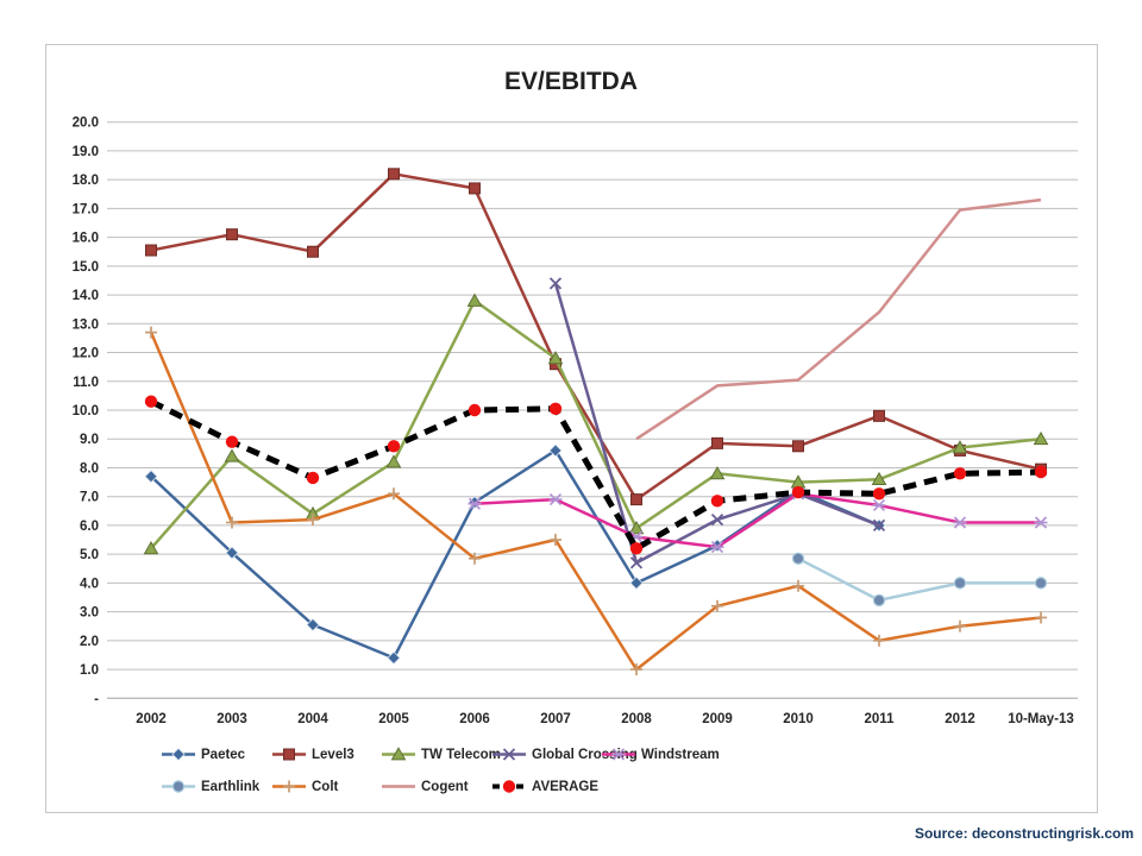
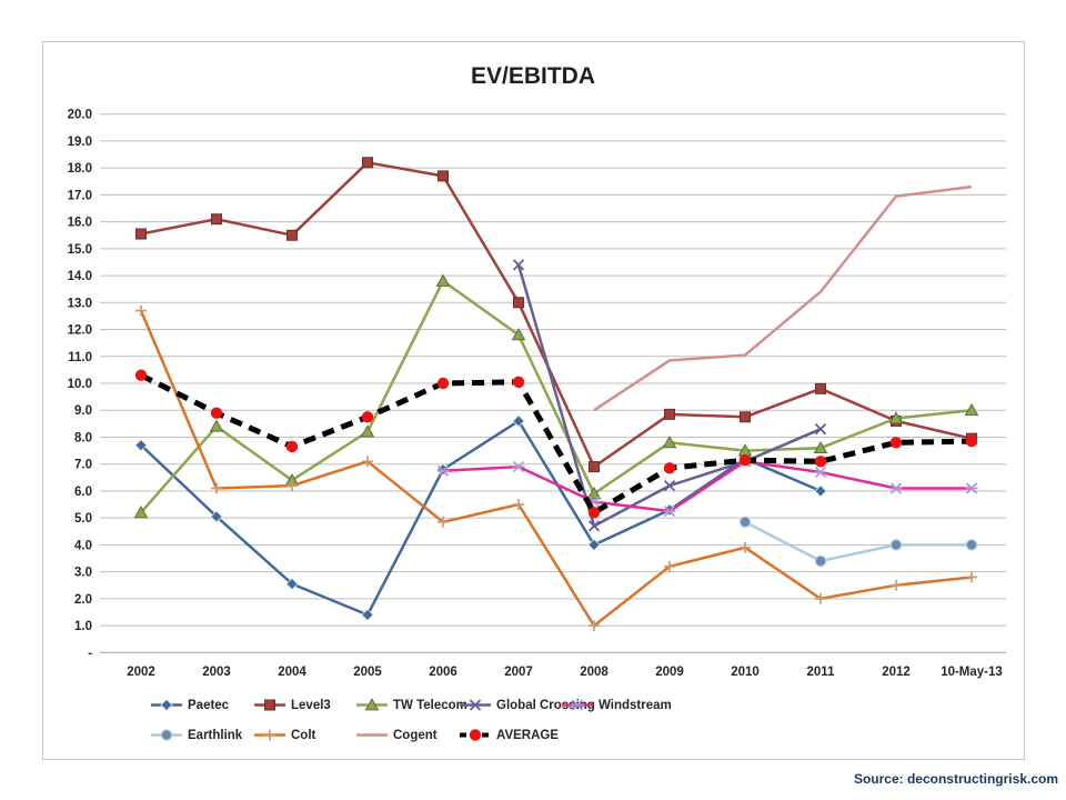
Level3/2007: 11.6 -> 13.0
Global Crossing/2011: 6.0 -> 8.3
